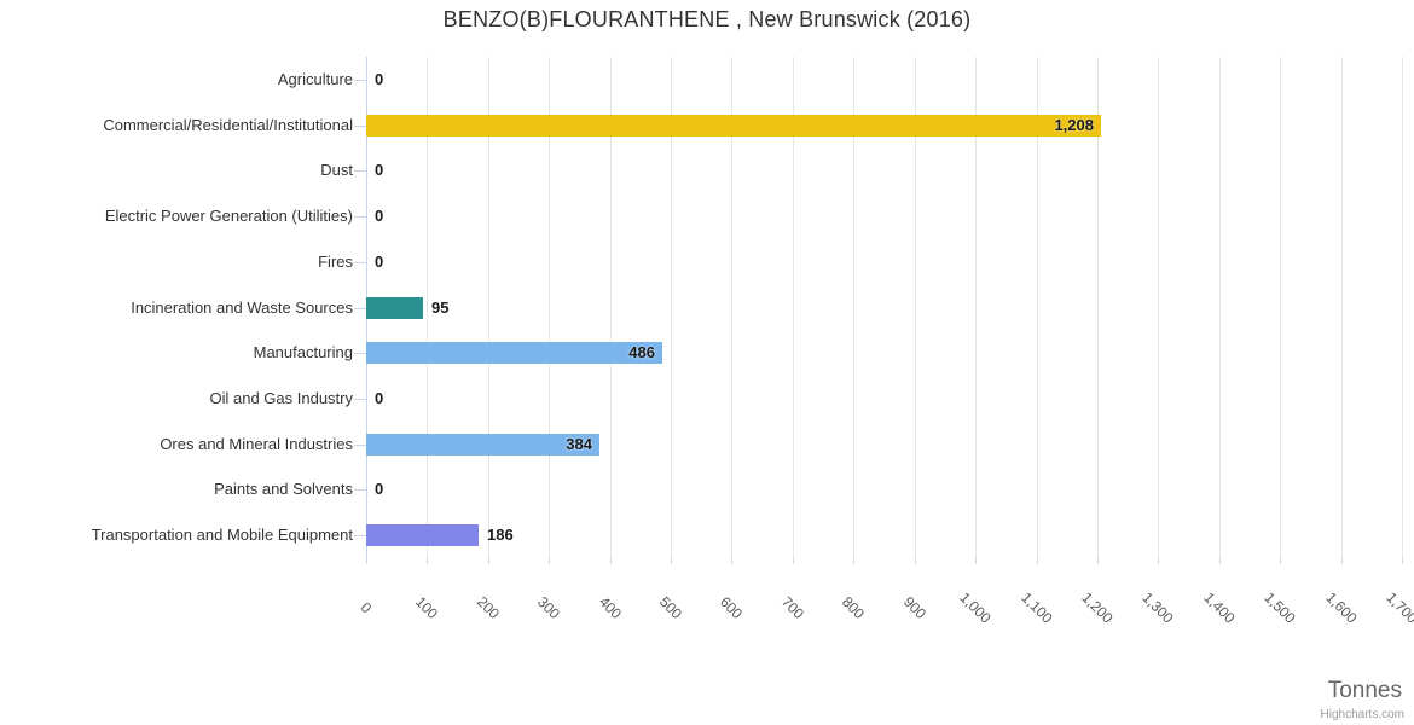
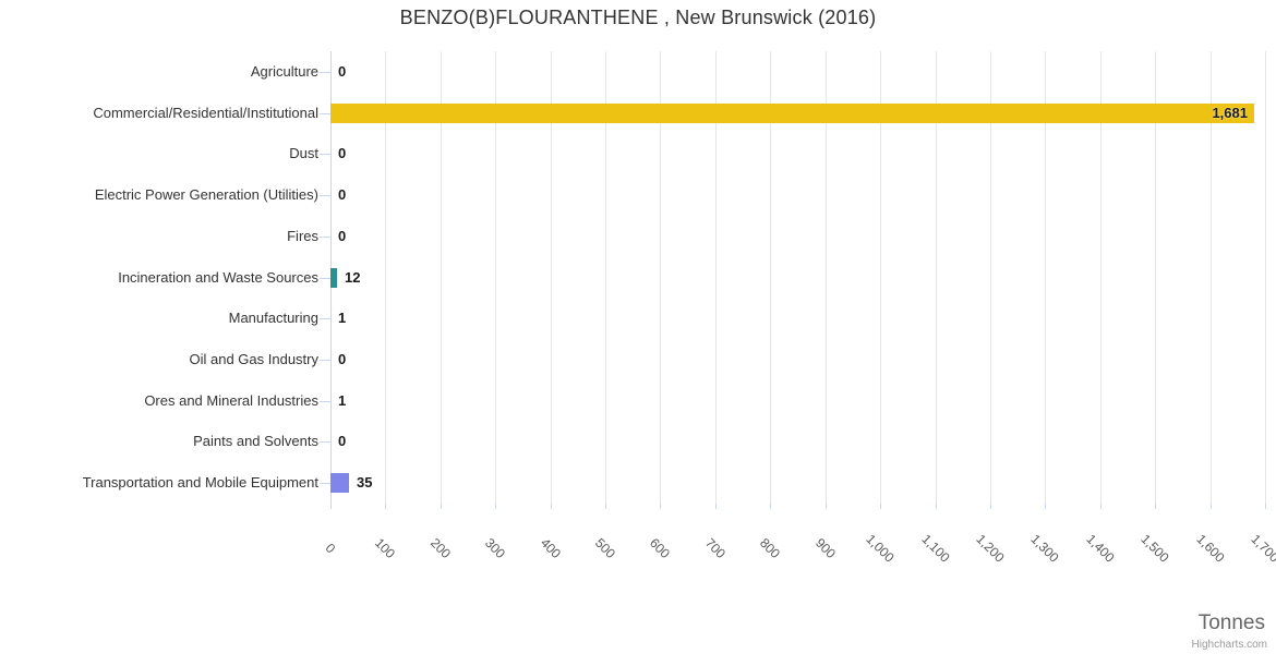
Commercial/Residential/Institutional: 1,208 -> 1,681
Incineration and Waste Sources: 95 -> 12
Manufacturing: 486 -> 1
Ores and Mineral Industries: 384 -> 1
Transportation and Mobile Equipment: 186 -> 35
